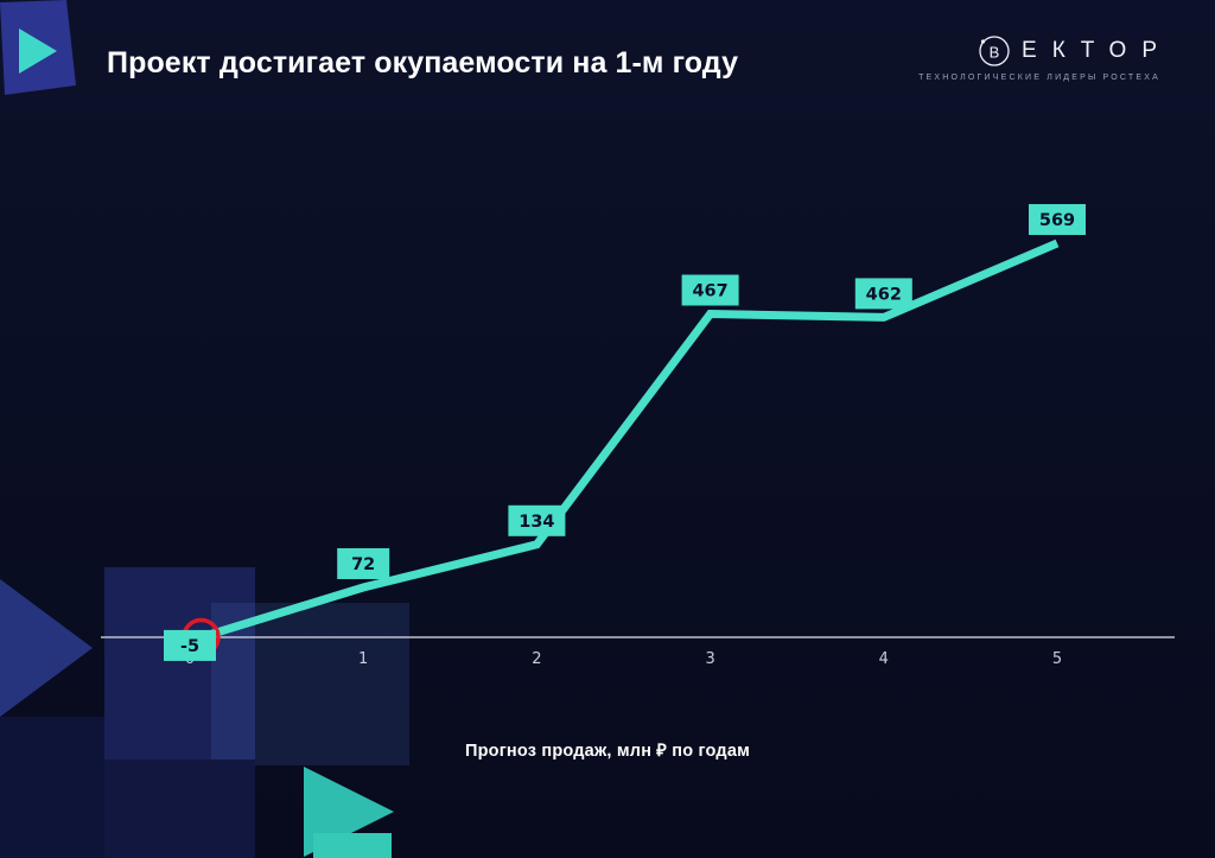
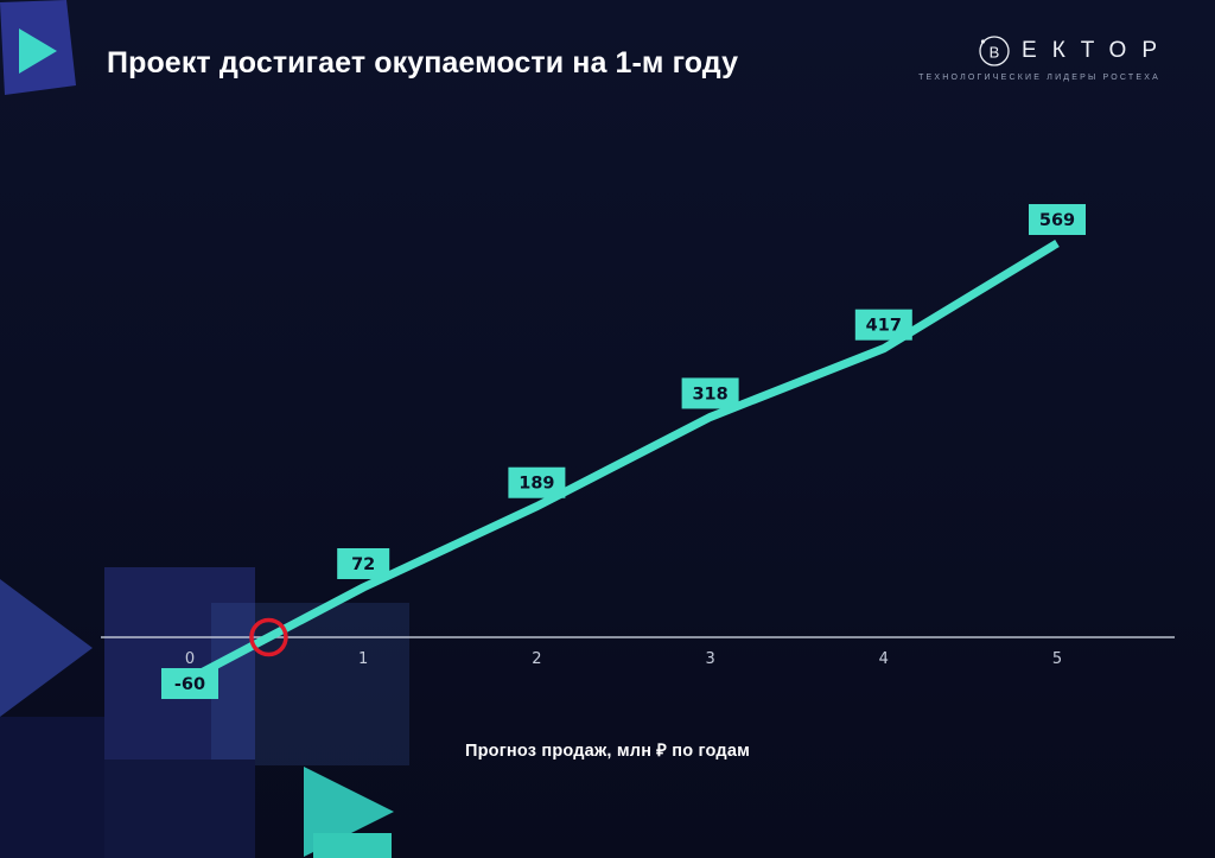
0: -5 -> -60
2: 134 -> 189
3: 467 -> 318
4: 462 -> 417
